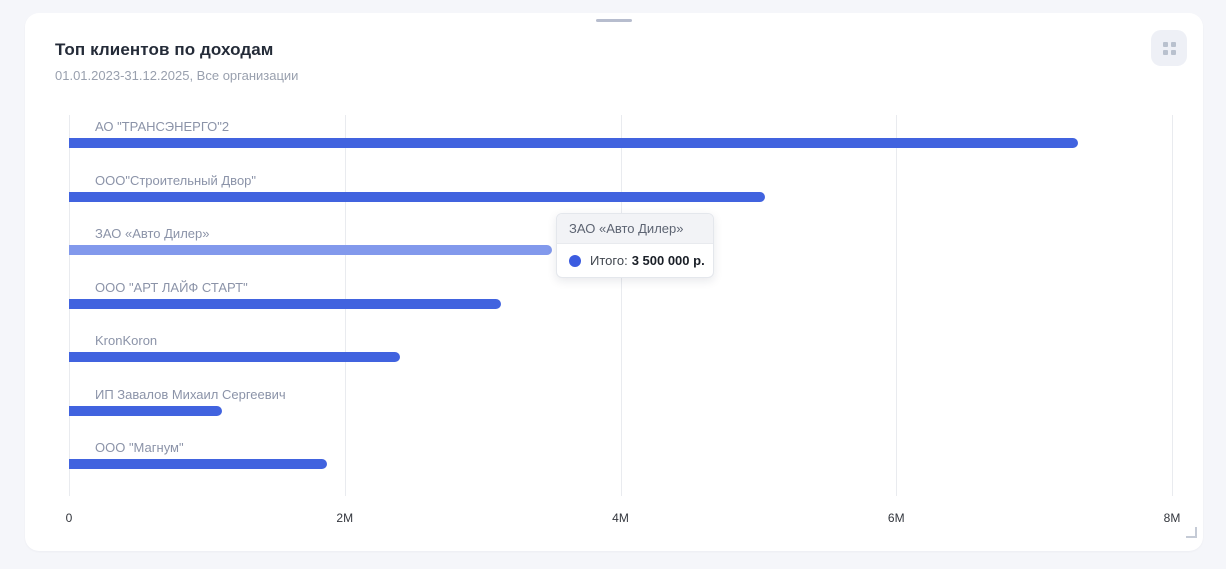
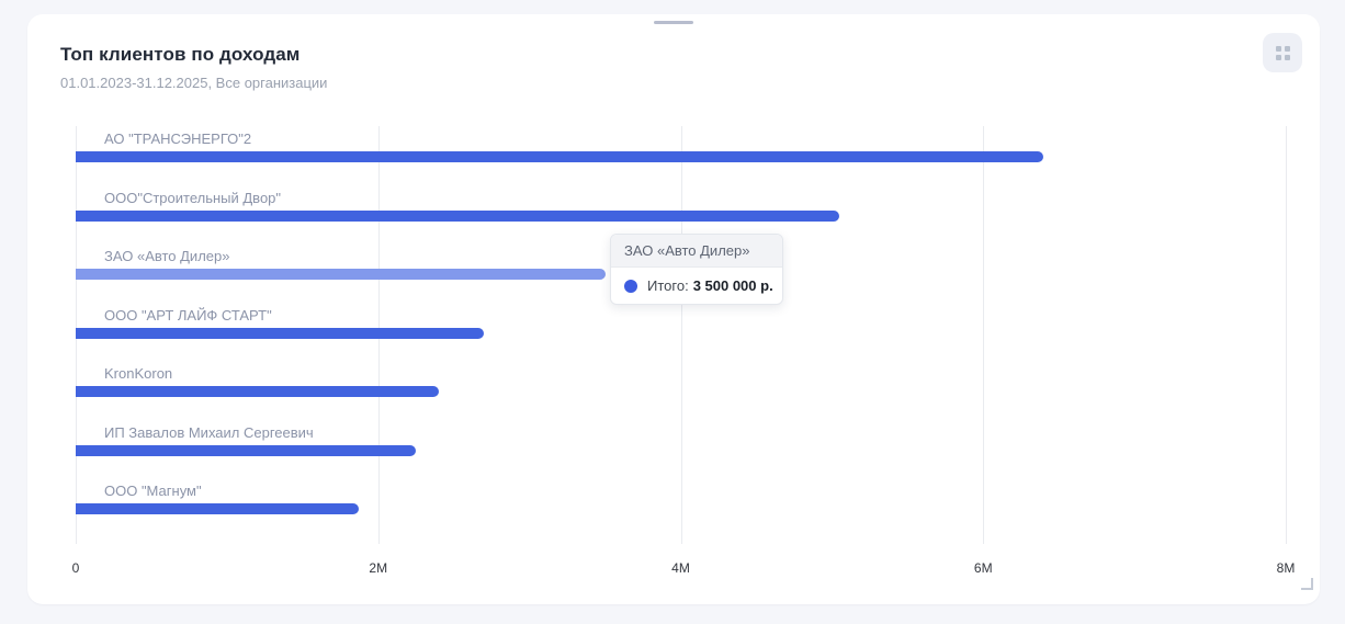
АО "ТРАНСЭНЕРГО"2: 7.32M -> 6.40M
ООО "АРТ ЛАЙФ СТАРТ": 3.13M -> 2.70M
ИП Завалов Михаил Сергеевич: 1.11M -> 2.25M
